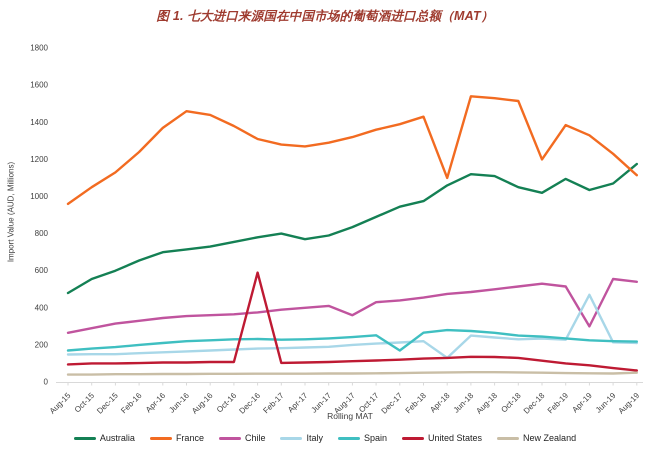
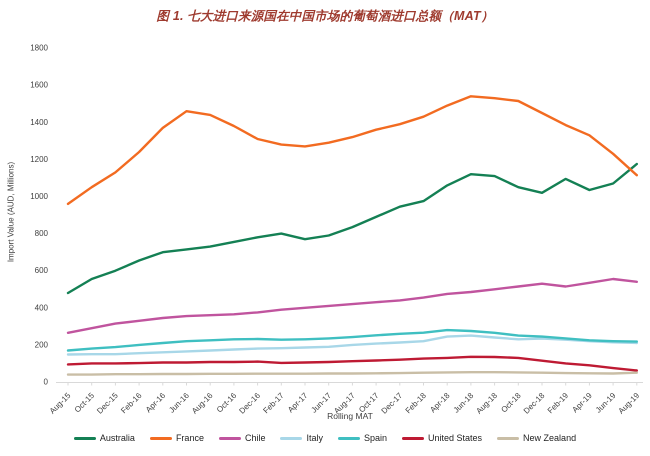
United States/Dec-16: 590 -> 110
Chile/Aug-17: 360 -> 420
Spain/Dec-17: 170 -> 260
France/Apr-18: 1100 -> 1490
Italy/Apr-18: 130 -> 240
France/Dec-18: 1200 -> 1450
Chile/Apr-19: 300 -> 540
Italy/Apr-19: 470 -> 220
